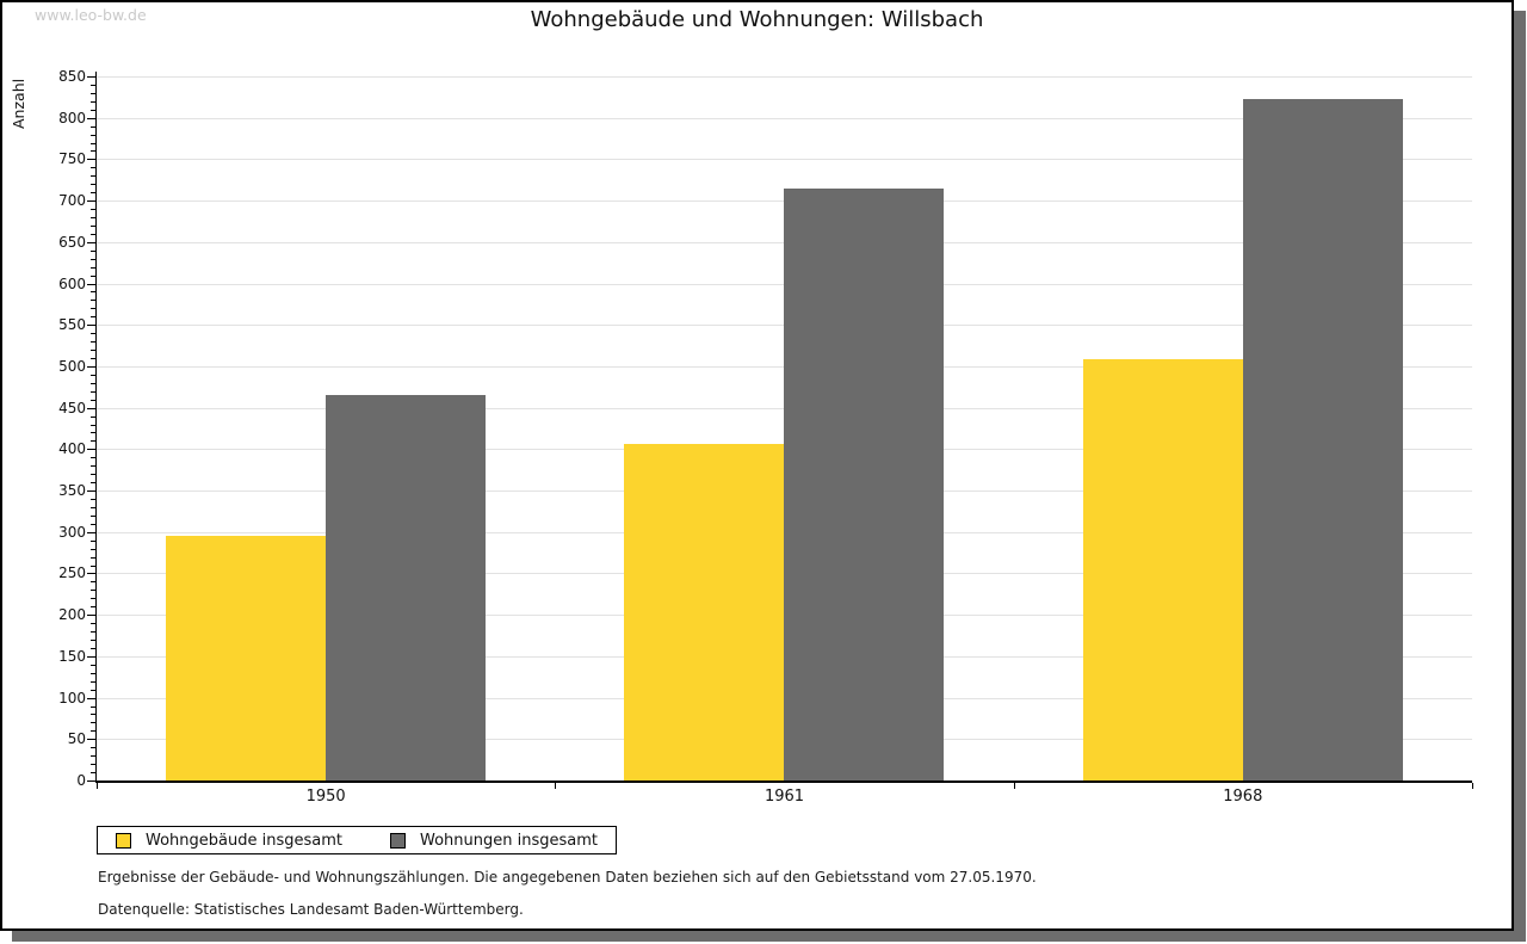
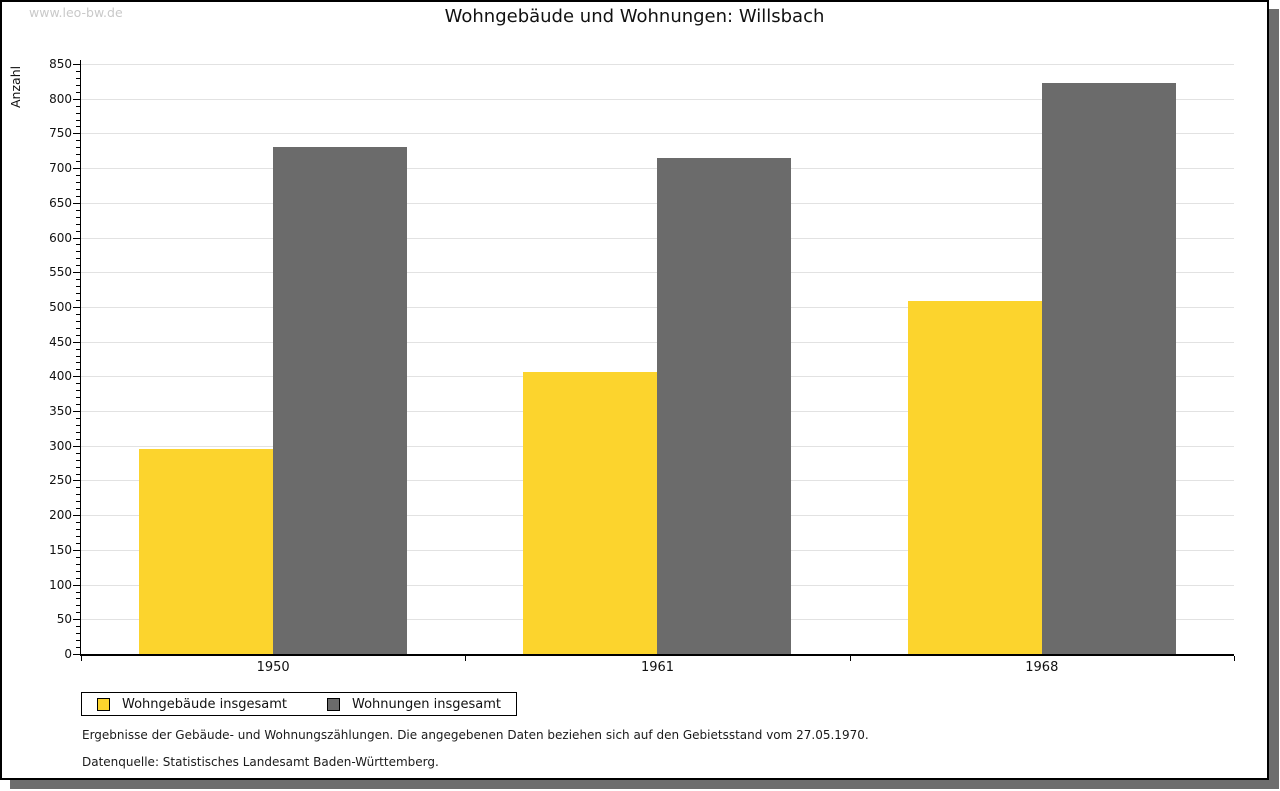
Wohnungen insgesamt/1950: 470 -> 730
